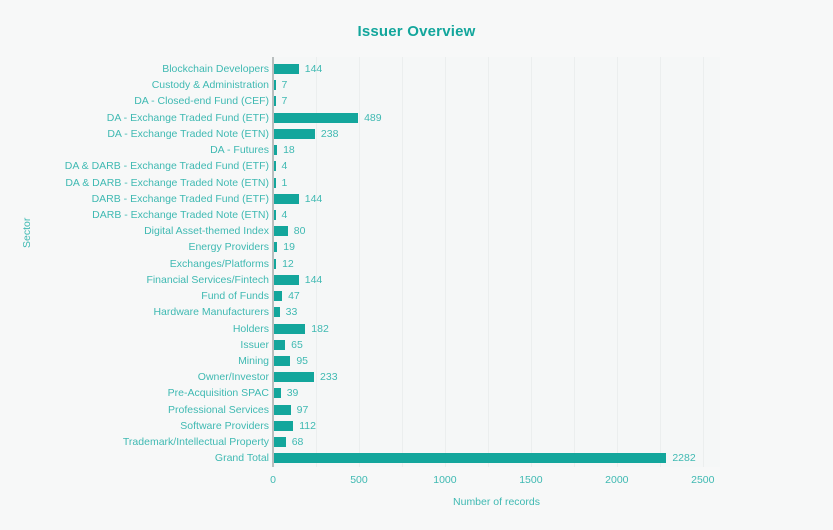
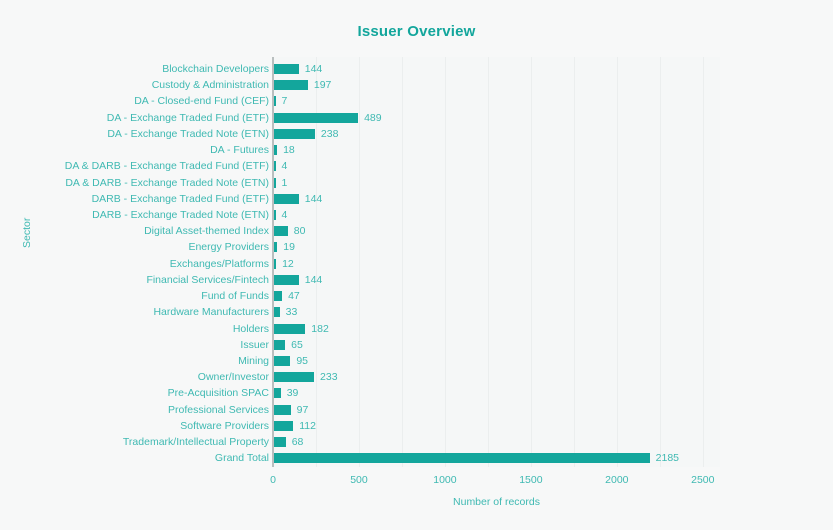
Custody & Administration: 7 -> 197
Grand Total: 2282 -> 2185
